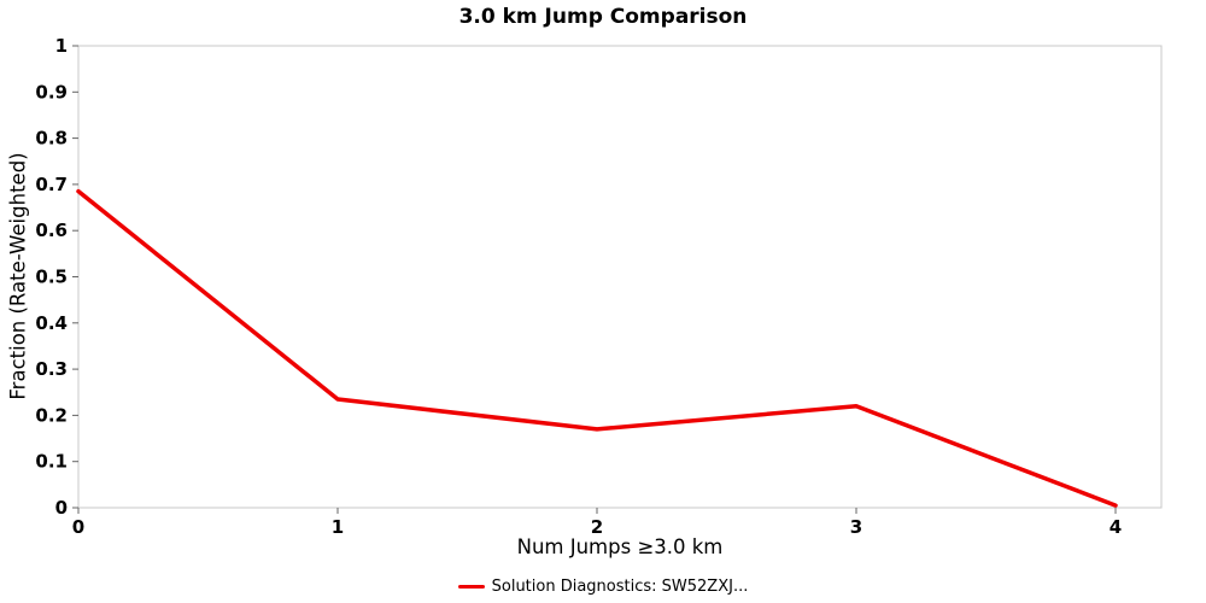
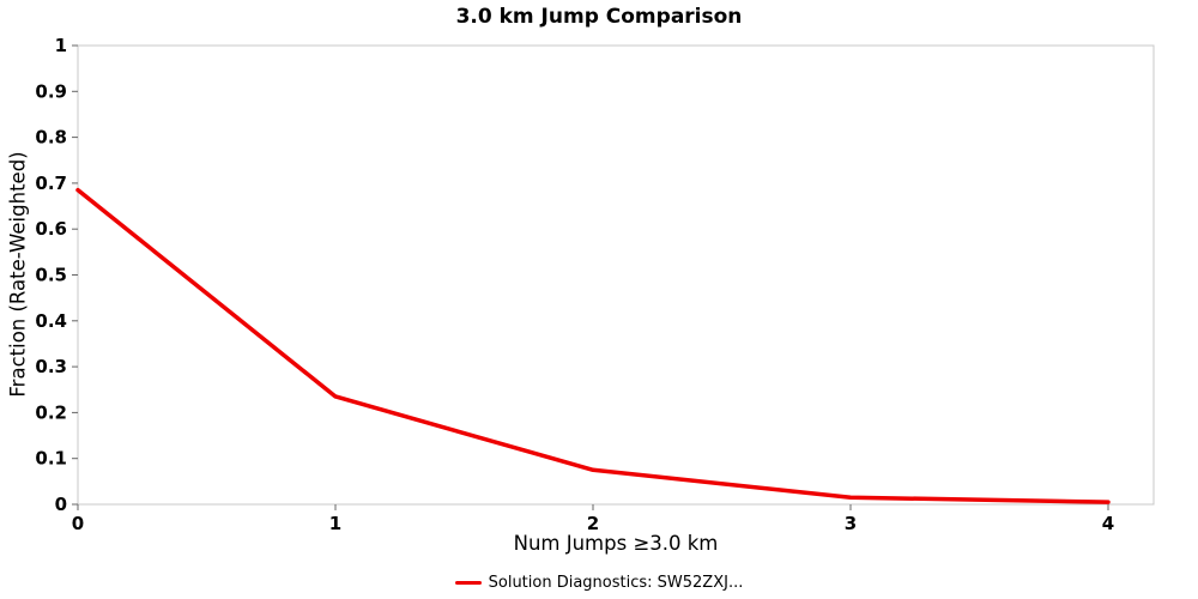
2: 0.17 -> 0.07
3: 0.22 -> 0.01
